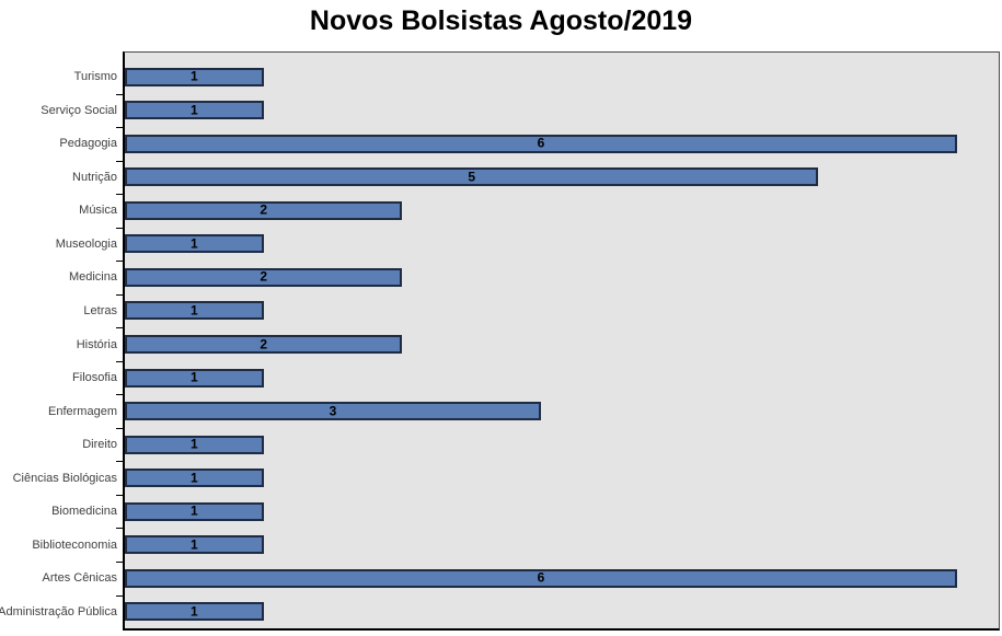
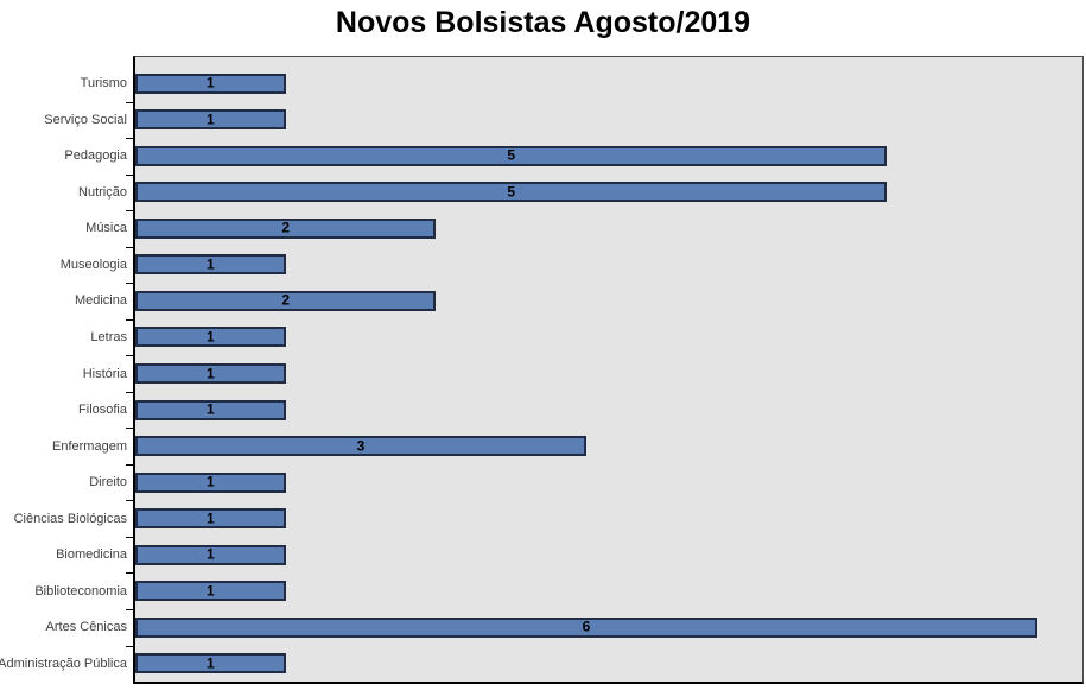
Pedagogia: 6 -> 5
História: 2 -> 1
